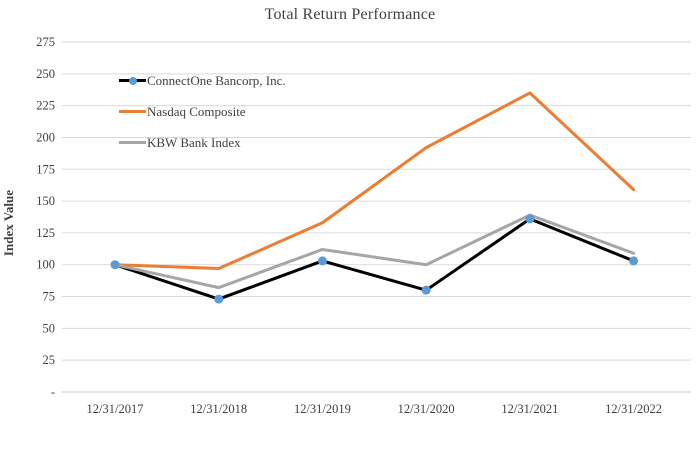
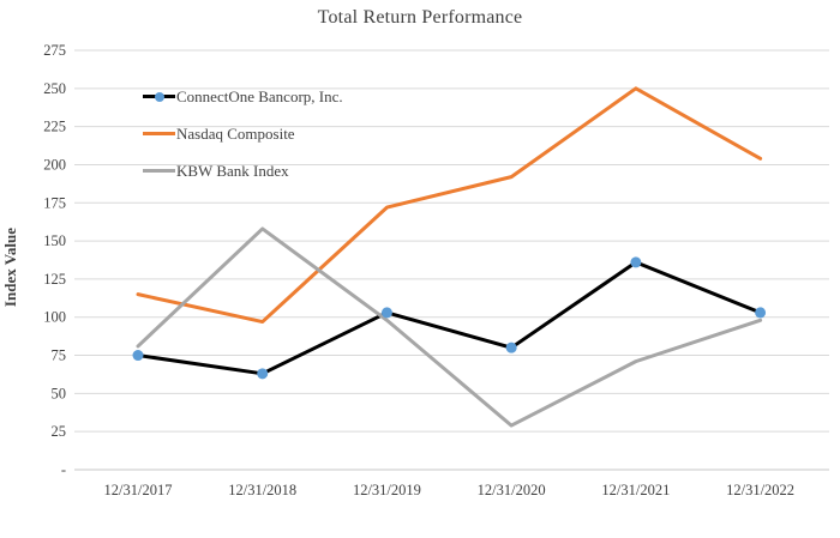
ConnectOne Bancorp, Inc./12/31/2017: 100 -> 75
Nasdaq Composite/12/31/2017: 100 -> 115
KBW Bank Index/12/31/2017: 100 -> 81
ConnectOne Bancorp, Inc./12/31/2018: 73 -> 63
KBW Bank Index/12/31/2018: 82 -> 158
Nasdaq Composite/12/31/2019: 133 -> 172
KBW Bank Index/12/31/2019: 112 -> 98
KBW Bank Index/12/31/2020: 100 -> 29
Nasdaq Composite/12/31/2021: 235 -> 250
KBW Bank Index/12/31/2021: 139 -> 71
Nasdaq Composite/12/31/2022: 159 -> 204
KBW Bank Index/12/31/2022: 109 -> 98
